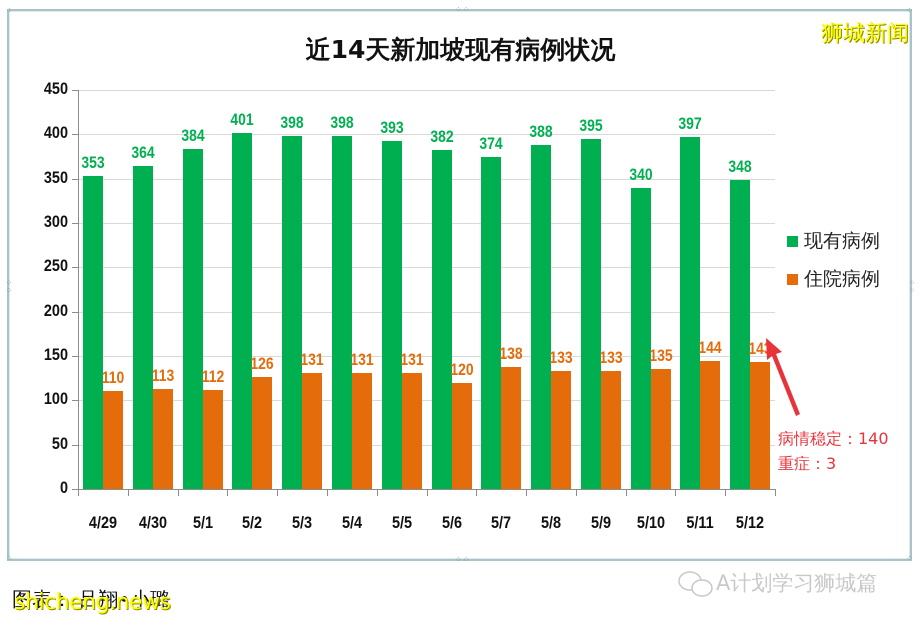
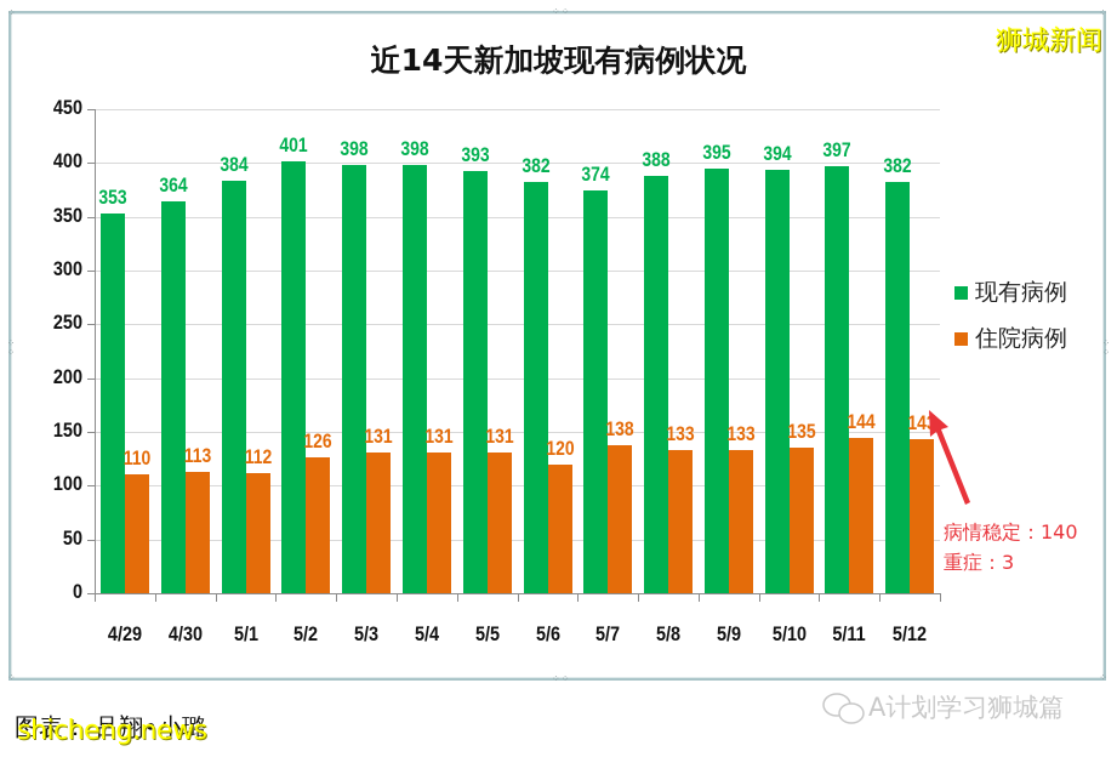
现有病例/5/10: 340 -> 394
现有病例/5/12: 348 -> 382
